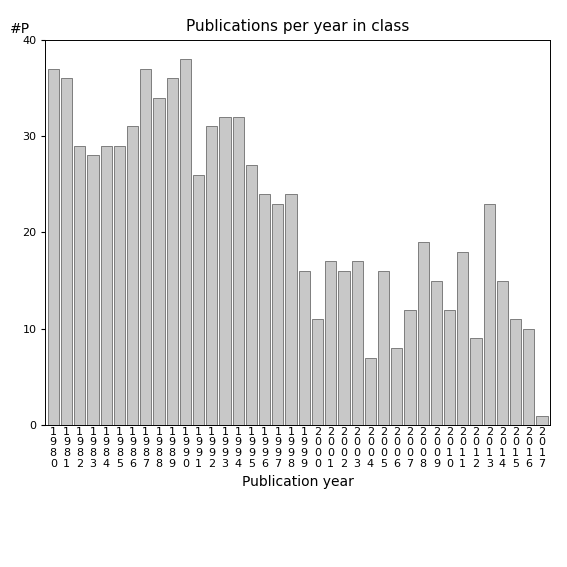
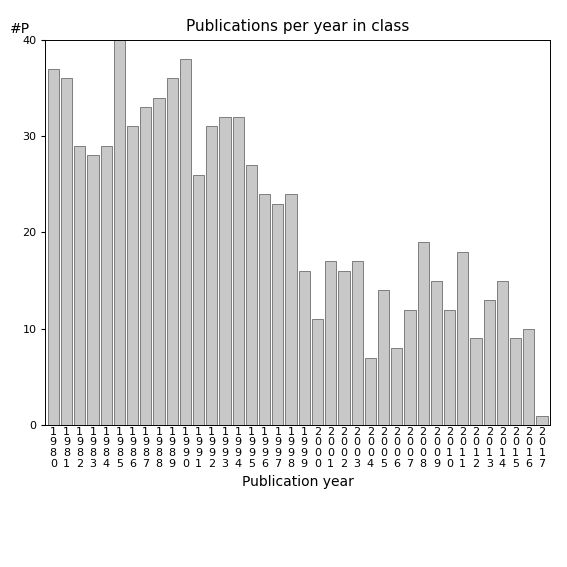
1 9 8 5: 29 -> 40
1 9 8 7: 37 -> 33
2 0 0 5: 16 -> 14
2 0 1 3: 23 -> 13
2 0 1 5: 11 -> 9
